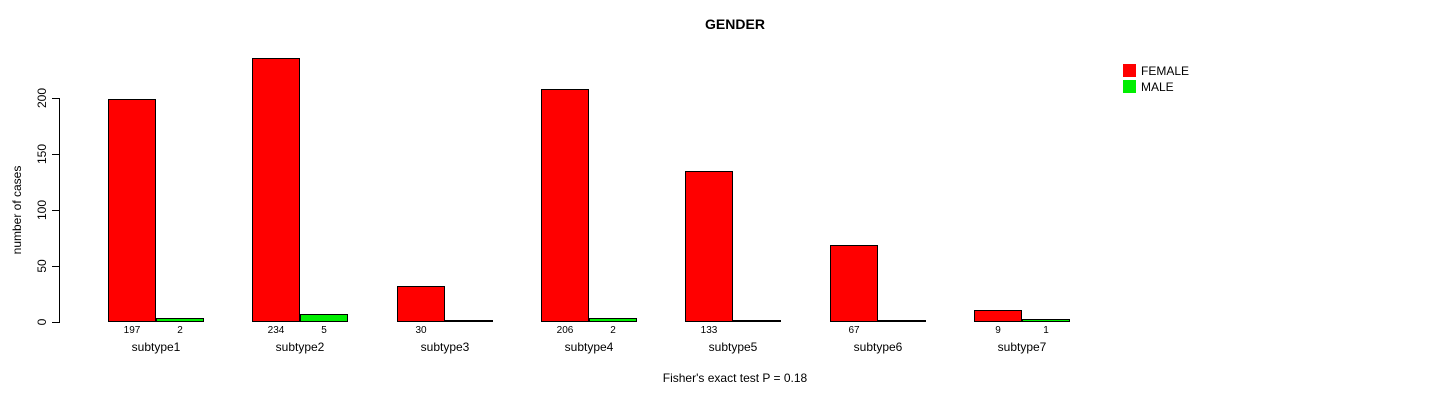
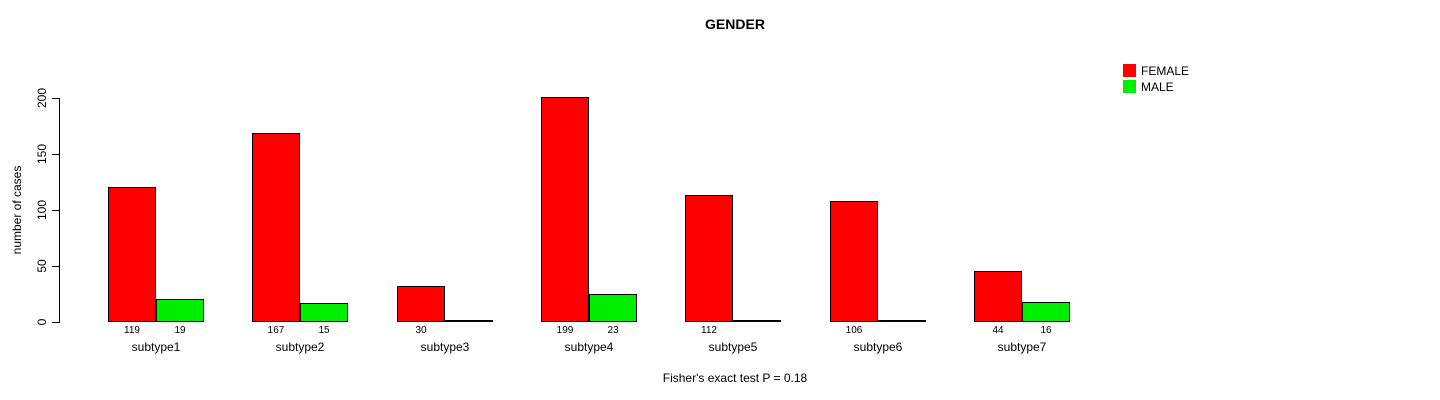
FEMALE/subtype1: 197 -> 119
MALE/subtype1: 2 -> 19
FEMALE/subtype2: 234 -> 167
MALE/subtype2: 5 -> 15
FEMALE/subtype4: 206 -> 199
MALE/subtype4: 2 -> 23
FEMALE/subtype5: 133 -> 112
FEMALE/subtype6: 67 -> 106
FEMALE/subtype7: 9 -> 44
MALE/subtype7: 1 -> 16
